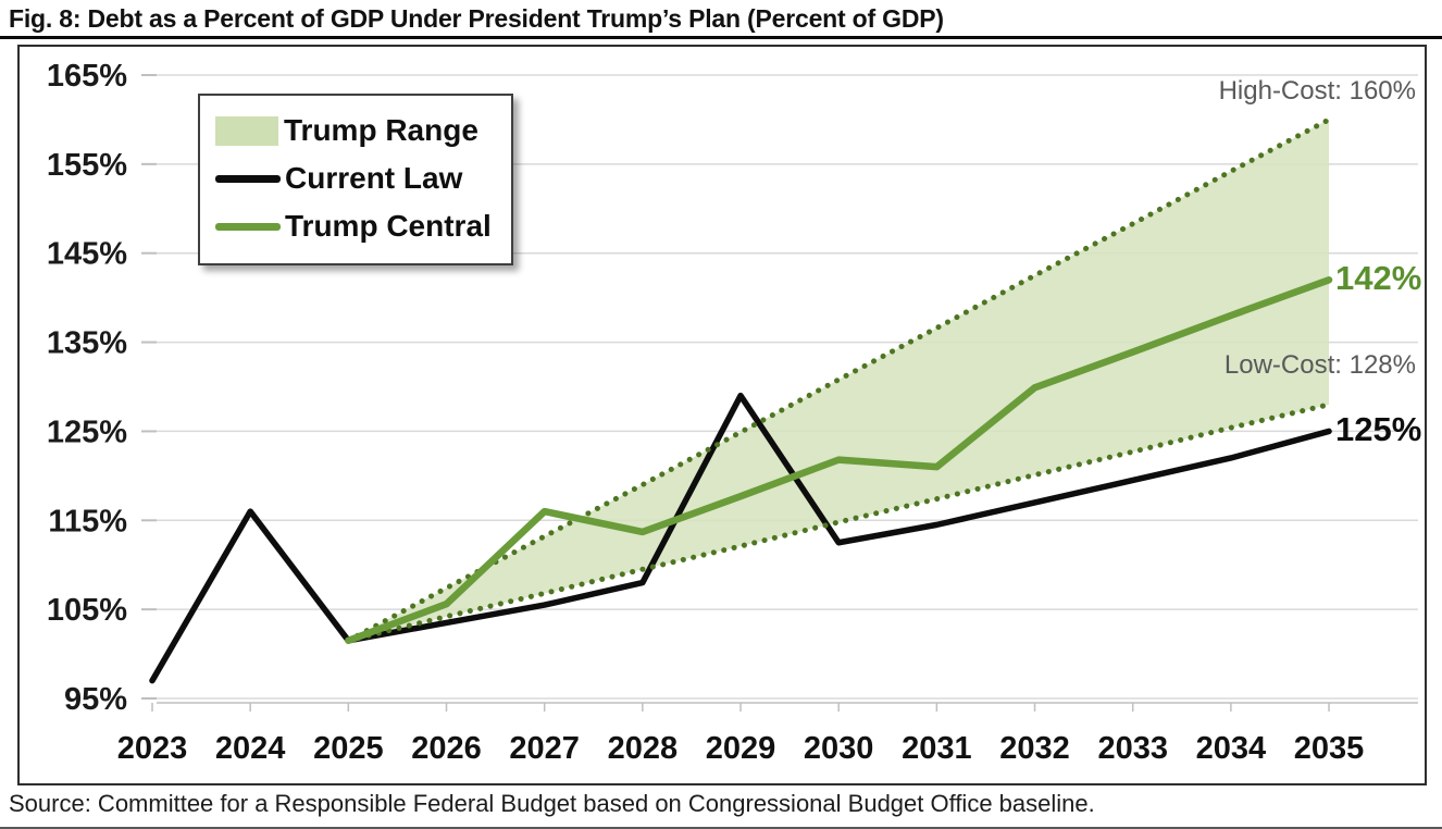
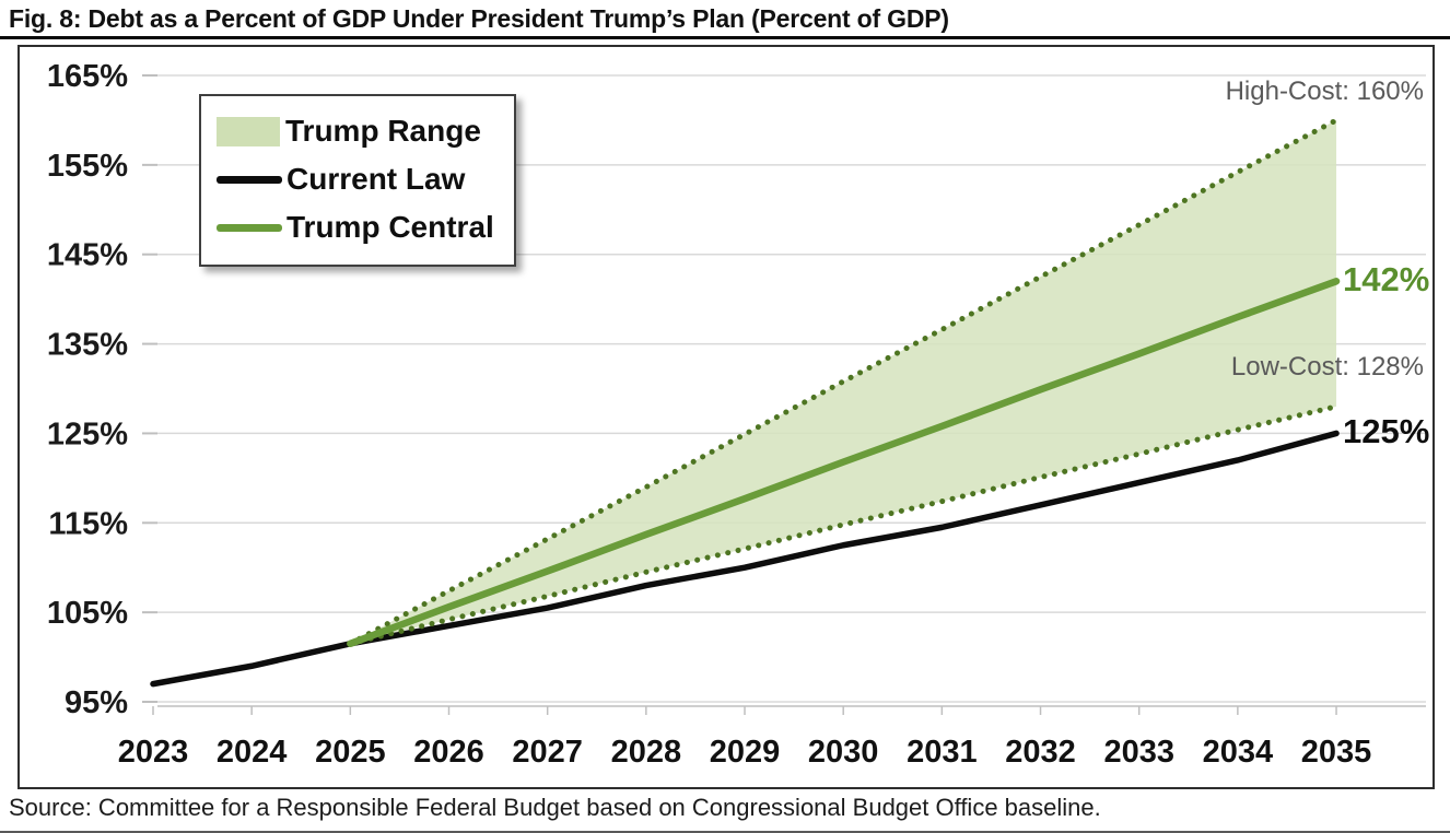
Current Law/2024: 116% -> 99%
Trump Central/2027: 116% -> 110%
Current Law/2029: 129% -> 110%
Trump Central/2031: 121% -> 126%
